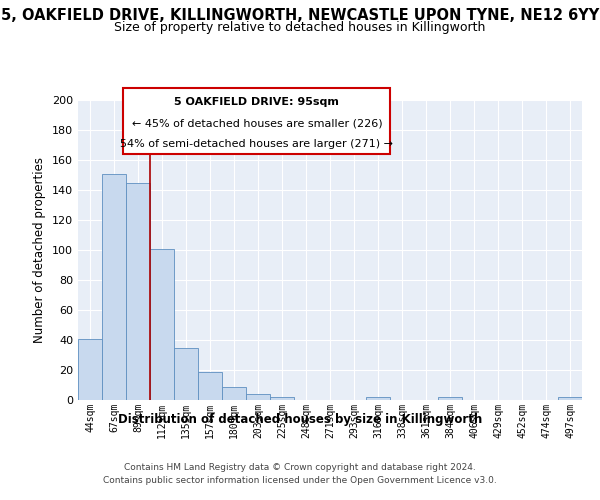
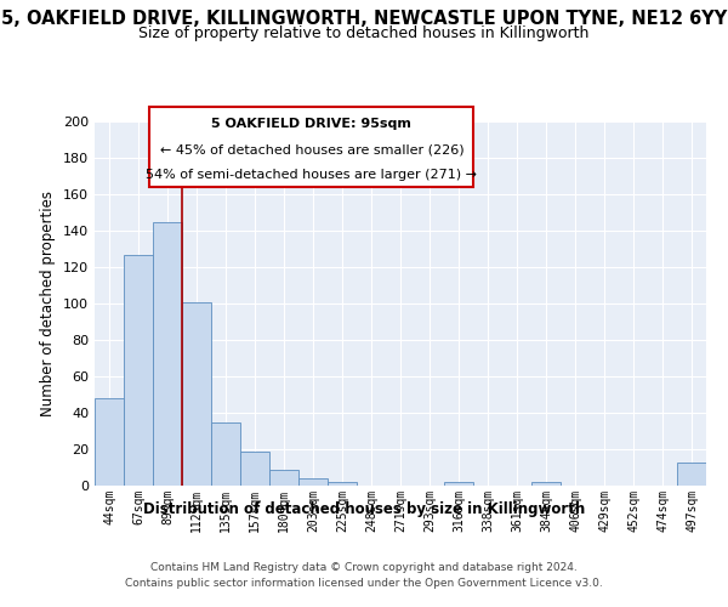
44sqm: 41 -> 48
67sqm: 151 -> 127
497sqm: 2 -> 13
